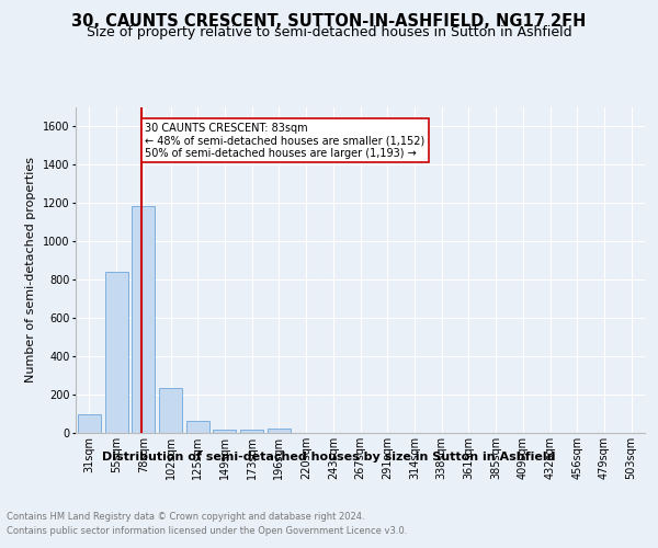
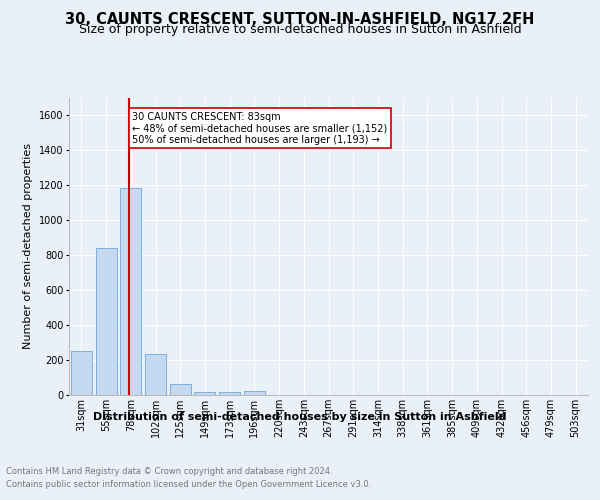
31sqm: 100 -> 250
